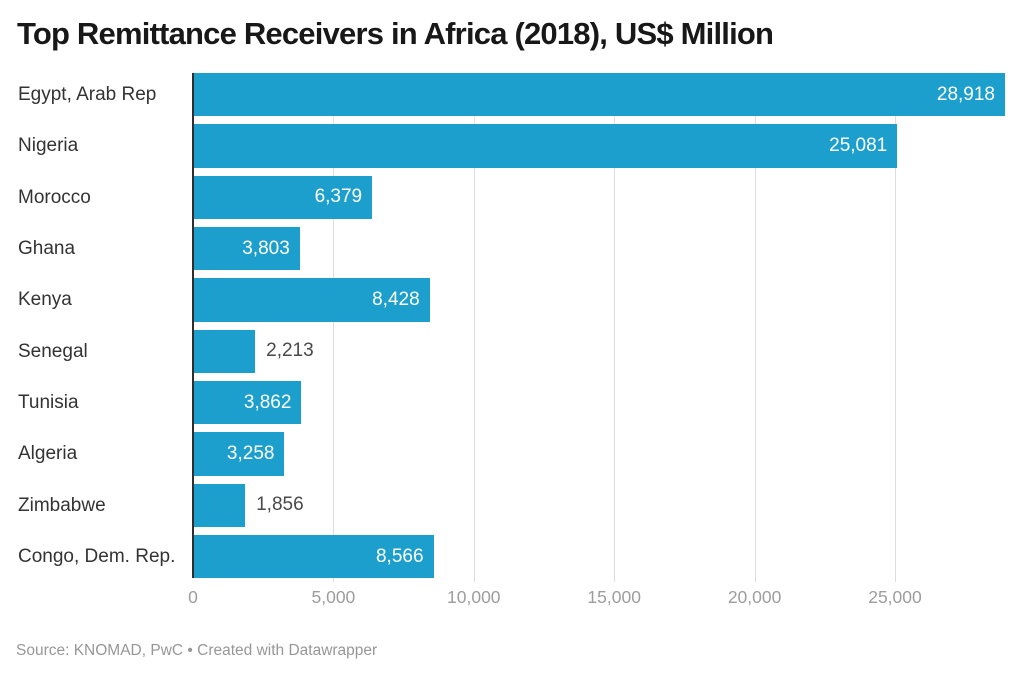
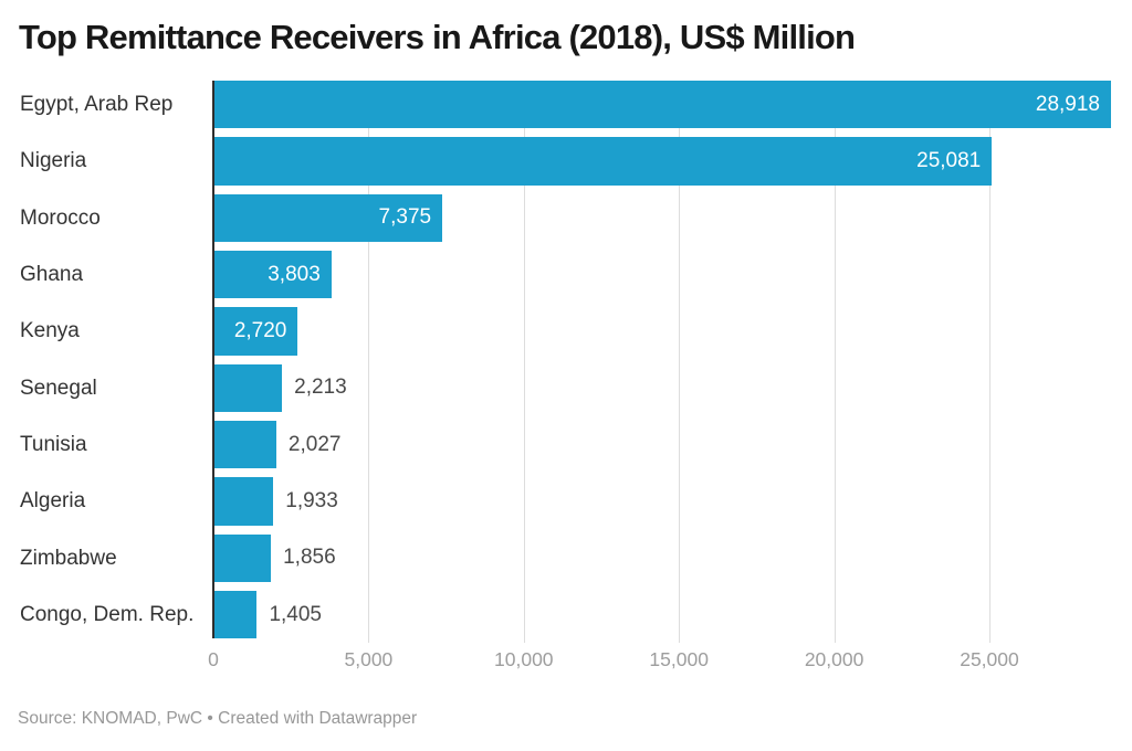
Morocco: 6,379 -> 7,375
Kenya: 8,428 -> 2,720
Tunisia: 3,862 -> 2,027
Algeria: 3,258 -> 1,933
Congo, Dem. Rep.: 8,566 -> 1,405
